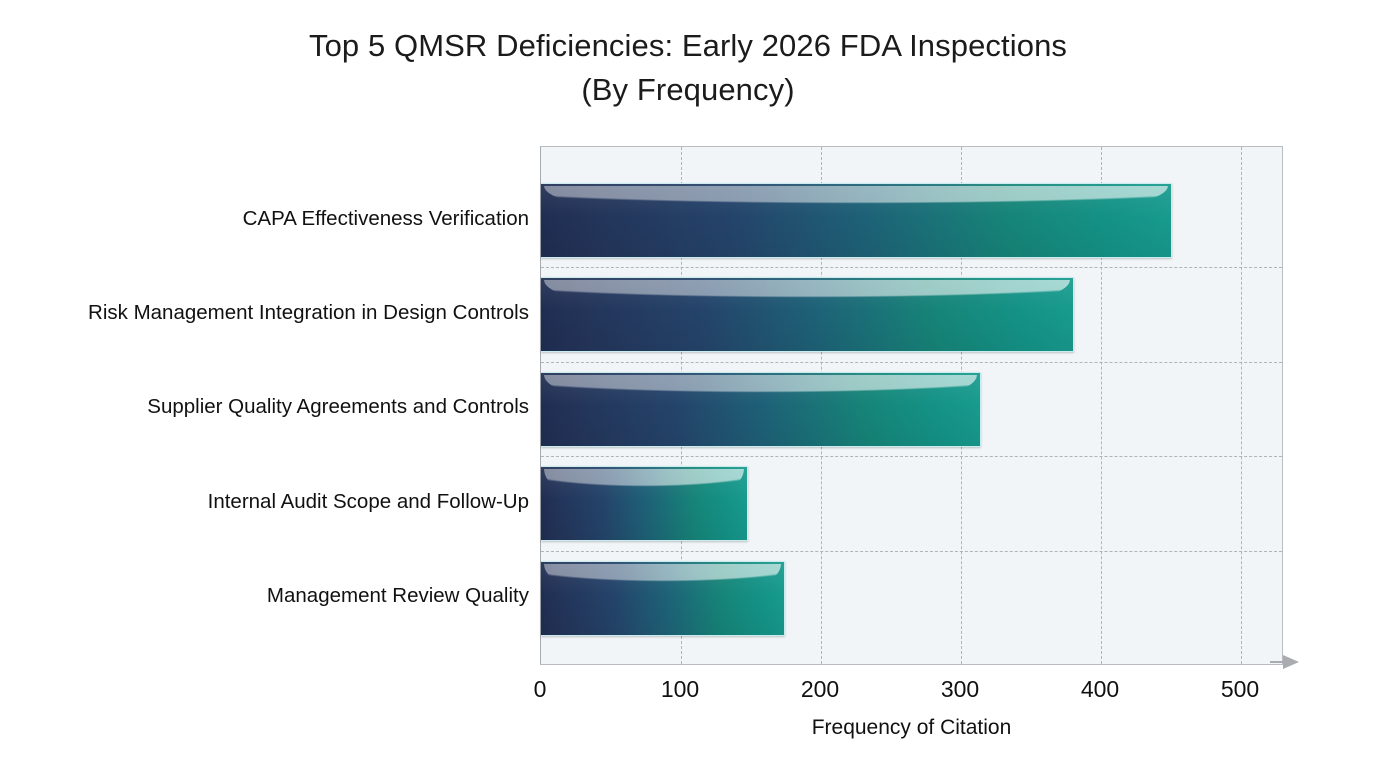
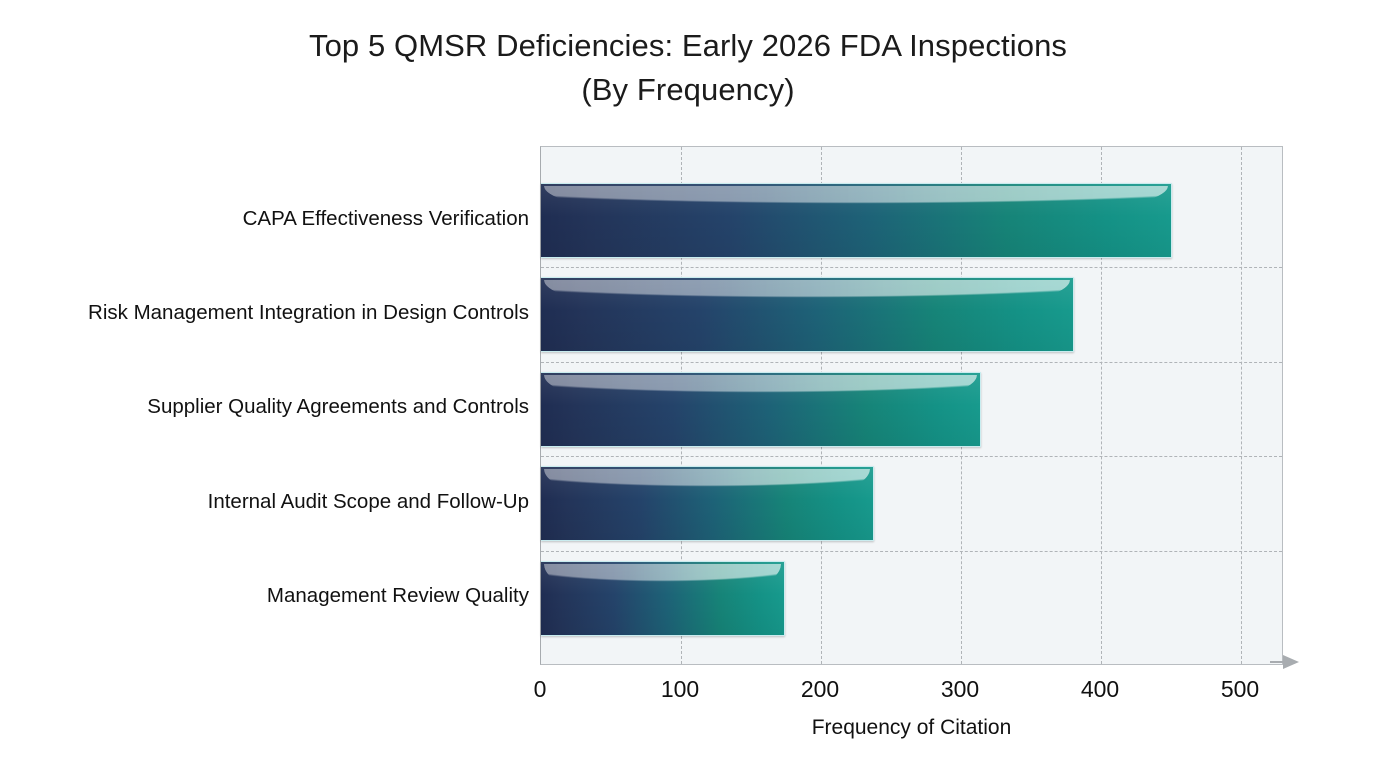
Internal Audit Scope and Follow-Up: 148 -> 238
